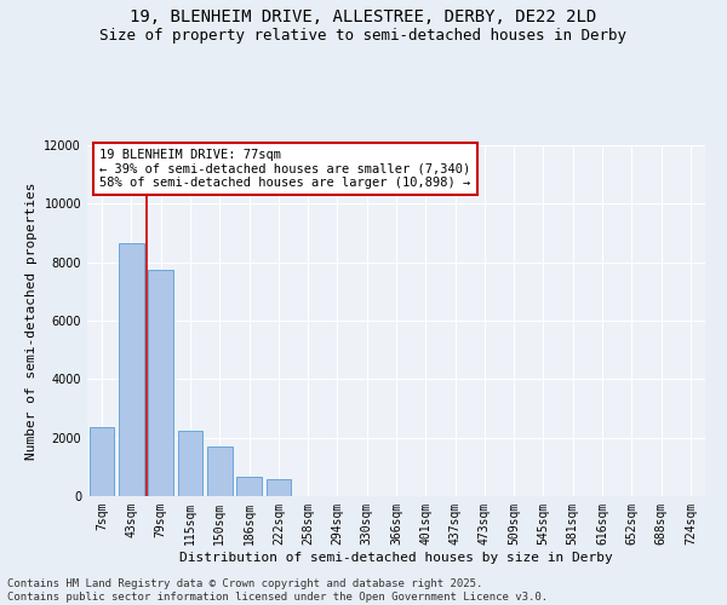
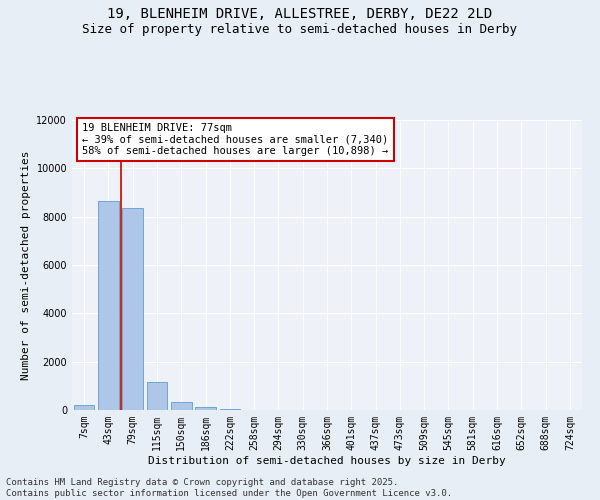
7sqm: 2350 -> 200
79sqm: 7750 -> 8350
115sqm: 2250 -> 1150
150sqm: 1700 -> 350
186sqm: 650 -> 120
222sqm: 600 -> 50
